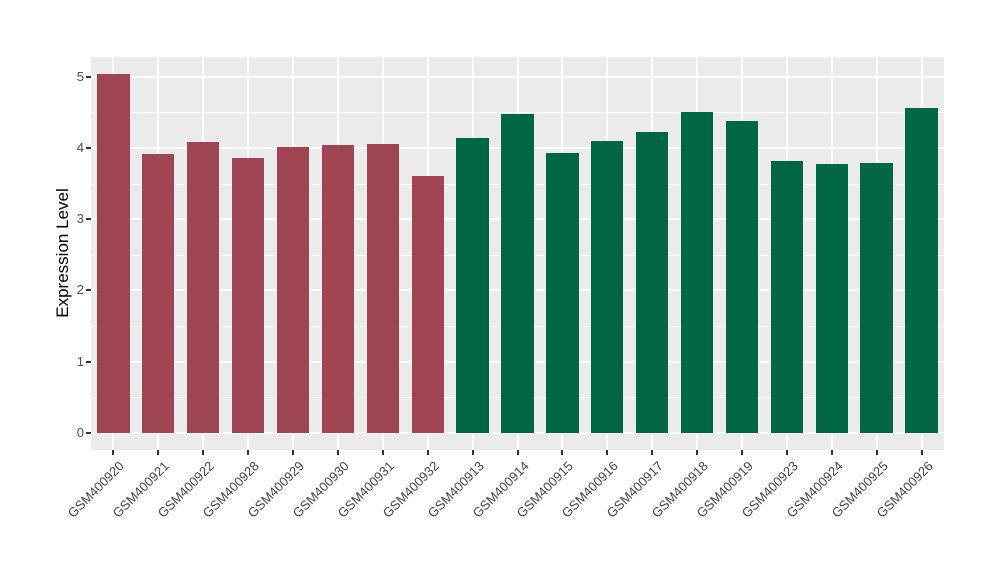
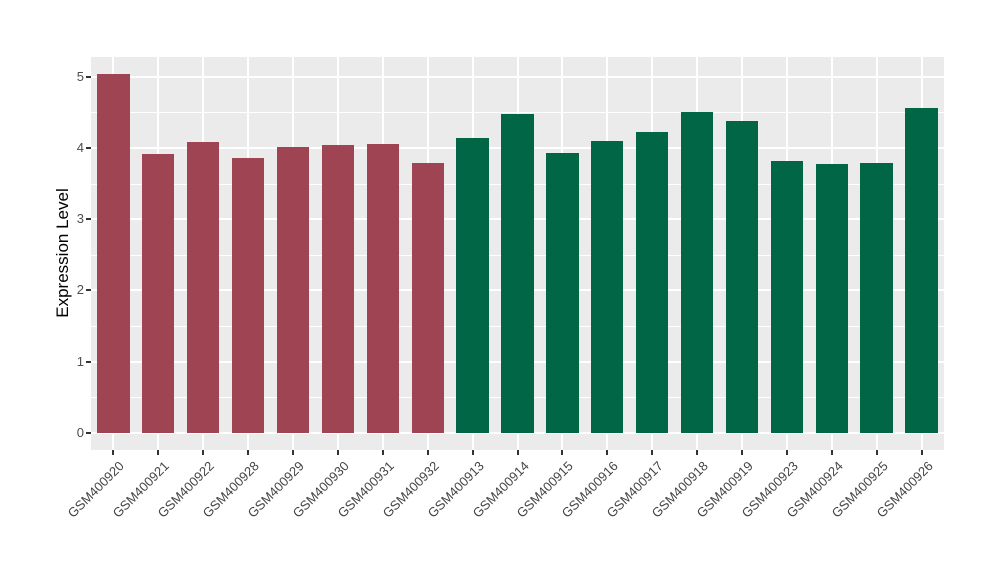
GSM400932: 3.6 -> 3.8
